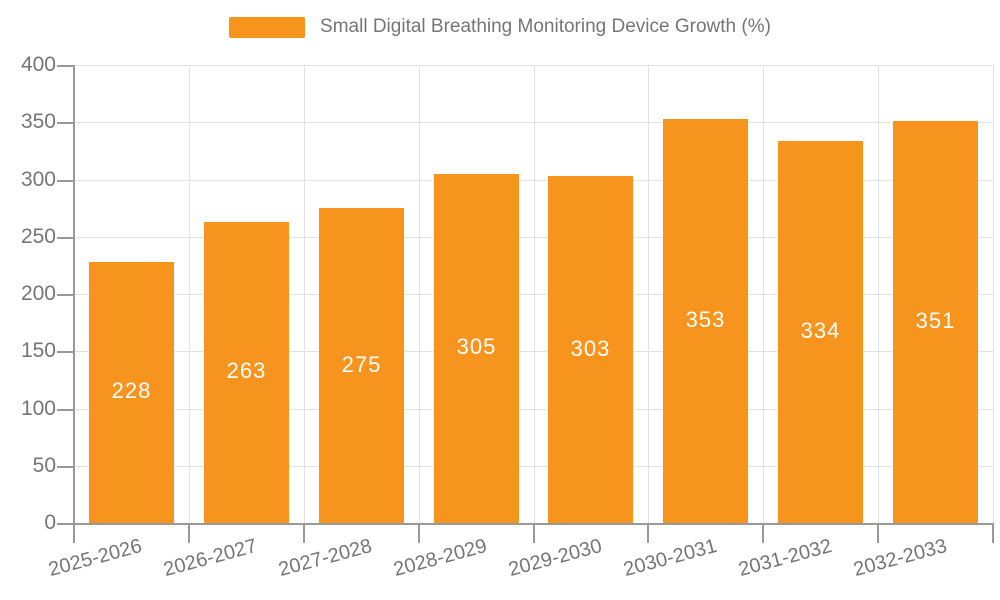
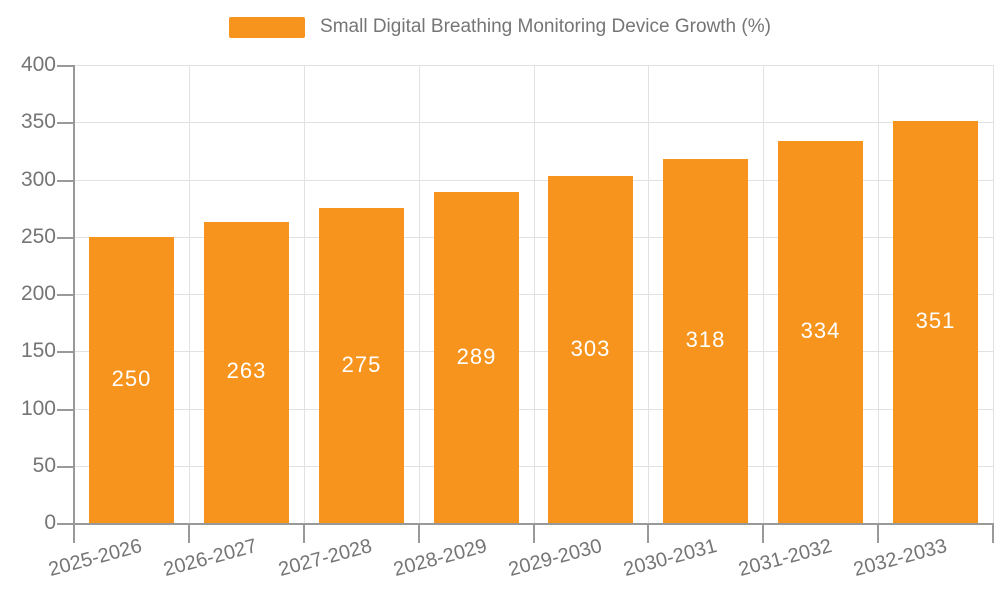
2025-2026: 228 -> 250
2028-2029: 305 -> 289
2030-2031: 353 -> 318
